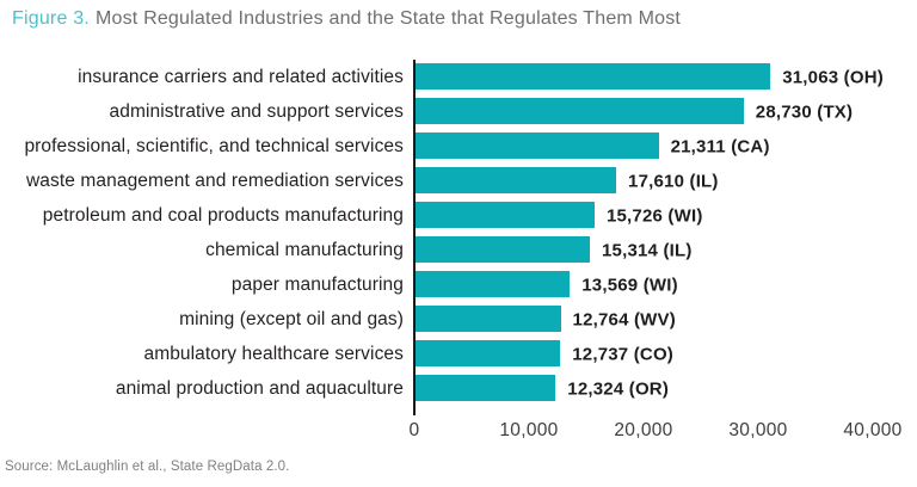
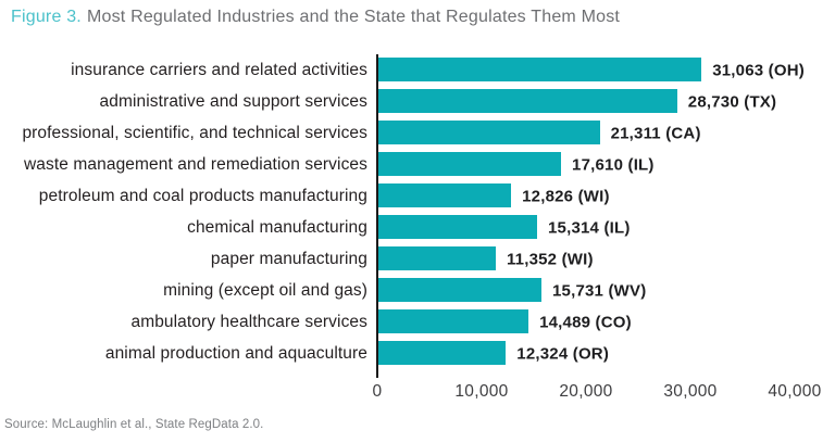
petroleum and coal products manufacturing: 15,726 -> 12,826
paper manufacturing: 13,569 -> 11,352
mining (except oil and gas): 12,764 -> 15,731
ambulatory healthcare services: 12,737 -> 14,489
